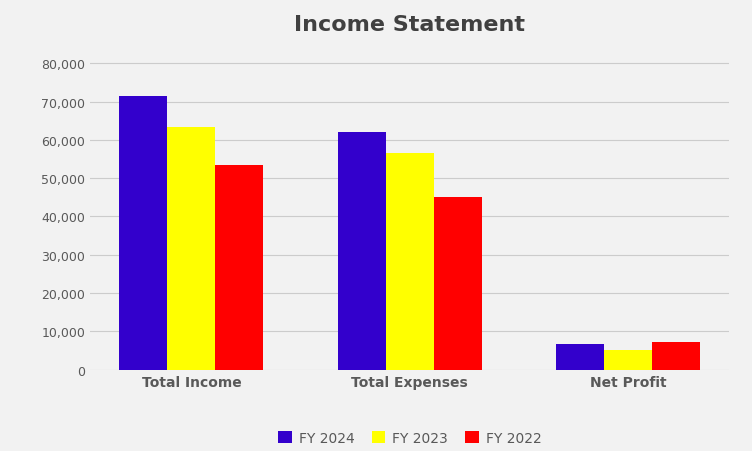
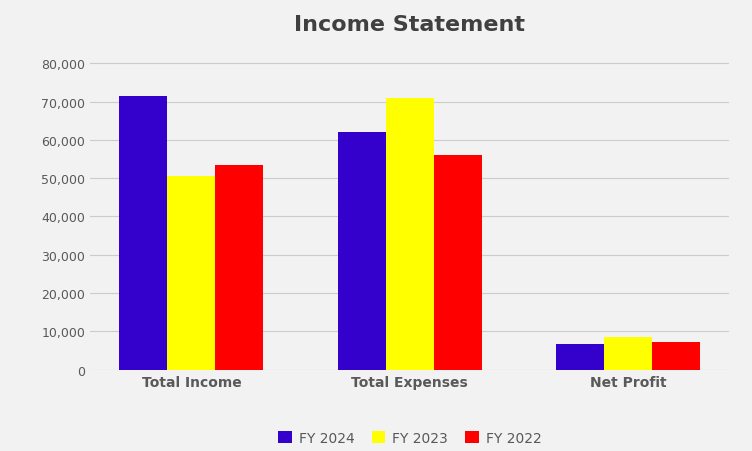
FY 2023/Total Income: 63,500 -> 50,500
FY 2023/Total Expenses: 56,500 -> 71,000
FY 2022/Total Expenses: 45,000 -> 56,000
FY 2023/Net Profit: 5,000 -> 8,500
